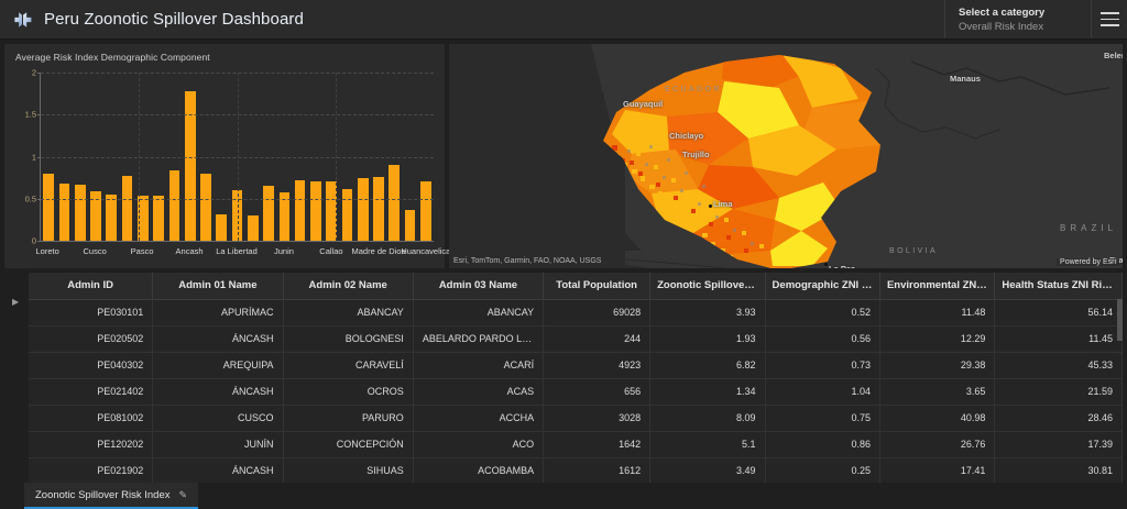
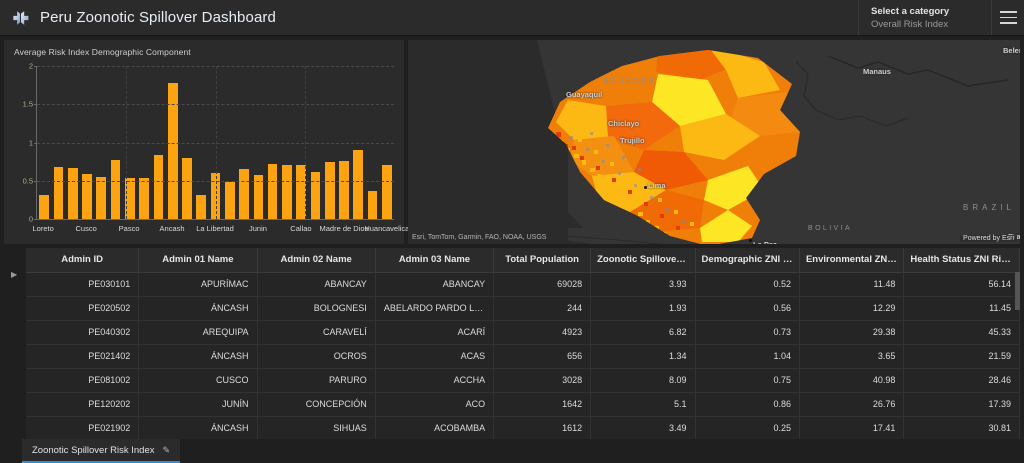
Loreto: 0.8 -> 0.3
Lima: 0.3 -> 0.5
